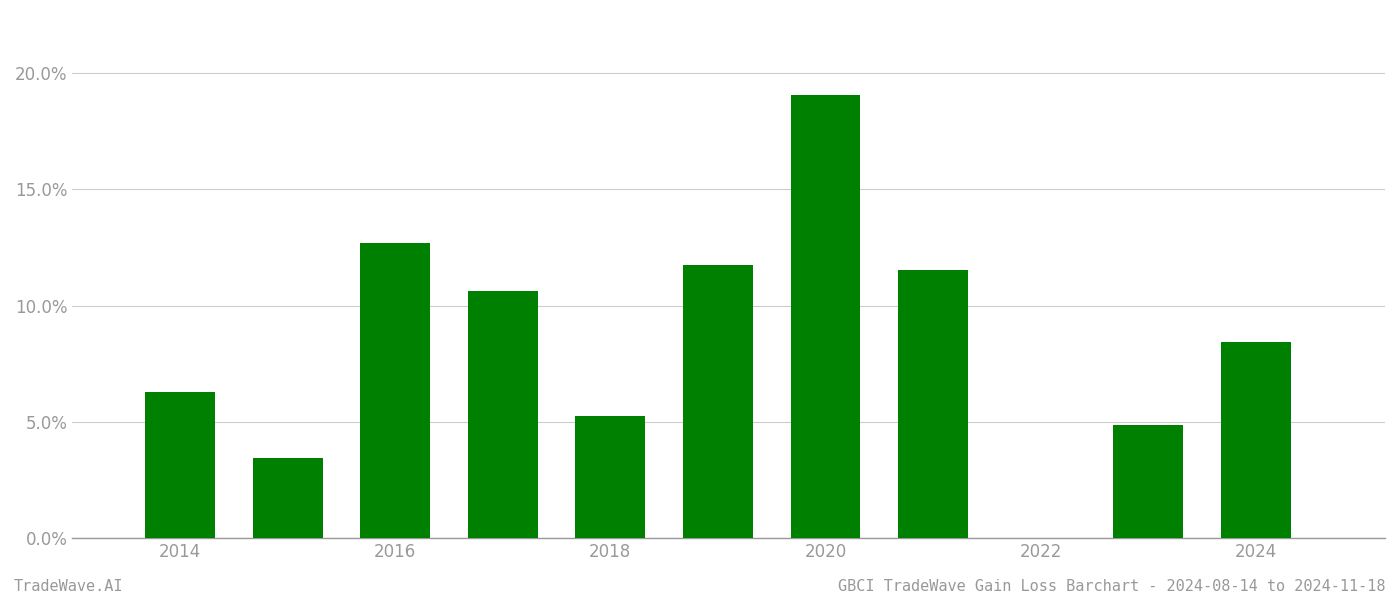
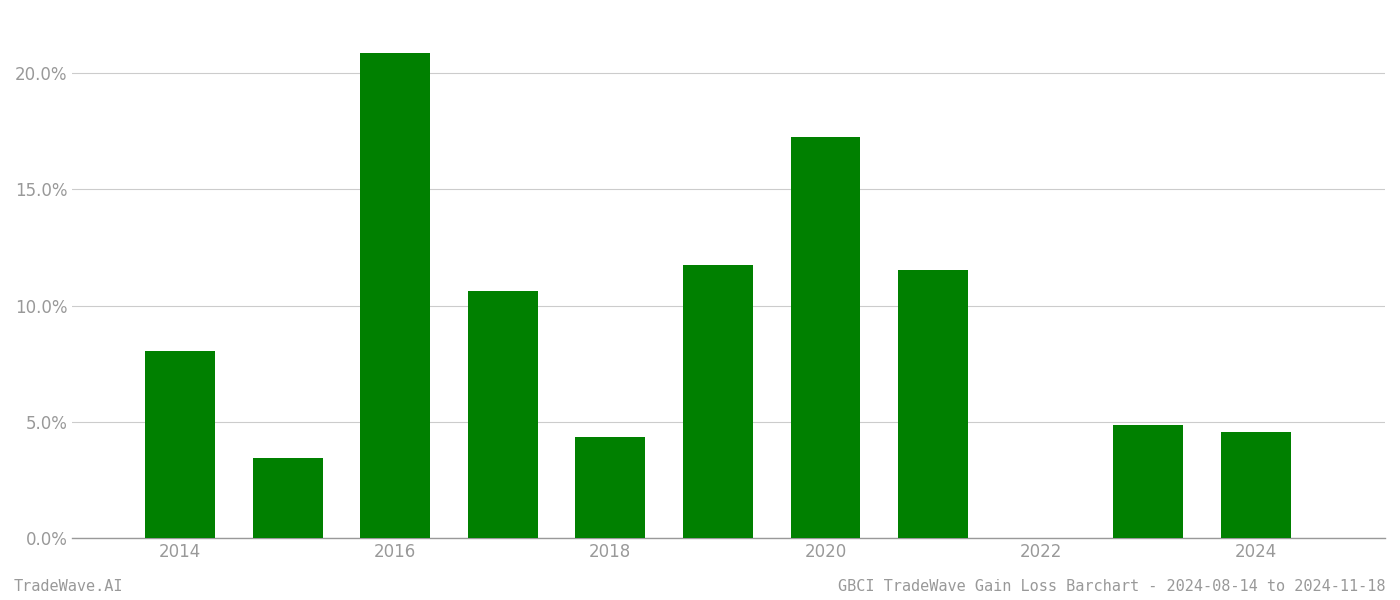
2014: 6.30% -> 8.03%
2016: 12.70% -> 20.85%
2018: 5.25% -> 4.35%
2020: 19.05% -> 17.25%
2024: 8.45% -> 4.55%
